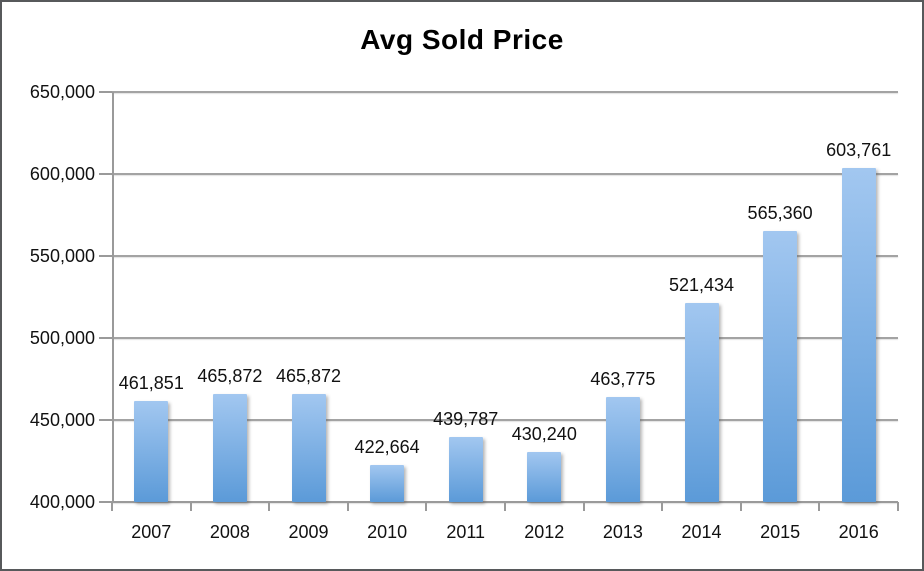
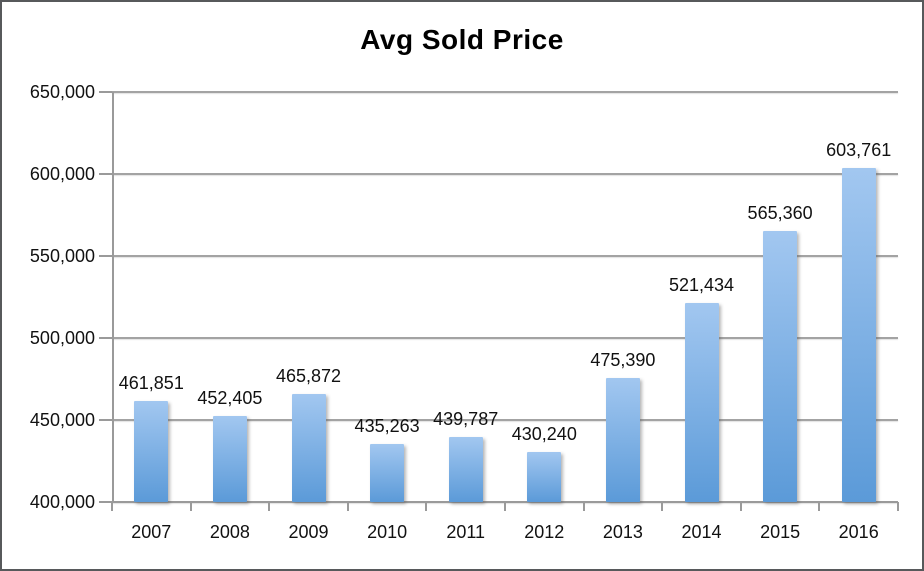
2008: 465,872 -> 452,405
2010: 422,664 -> 435,263
2013: 463,775 -> 475,390
